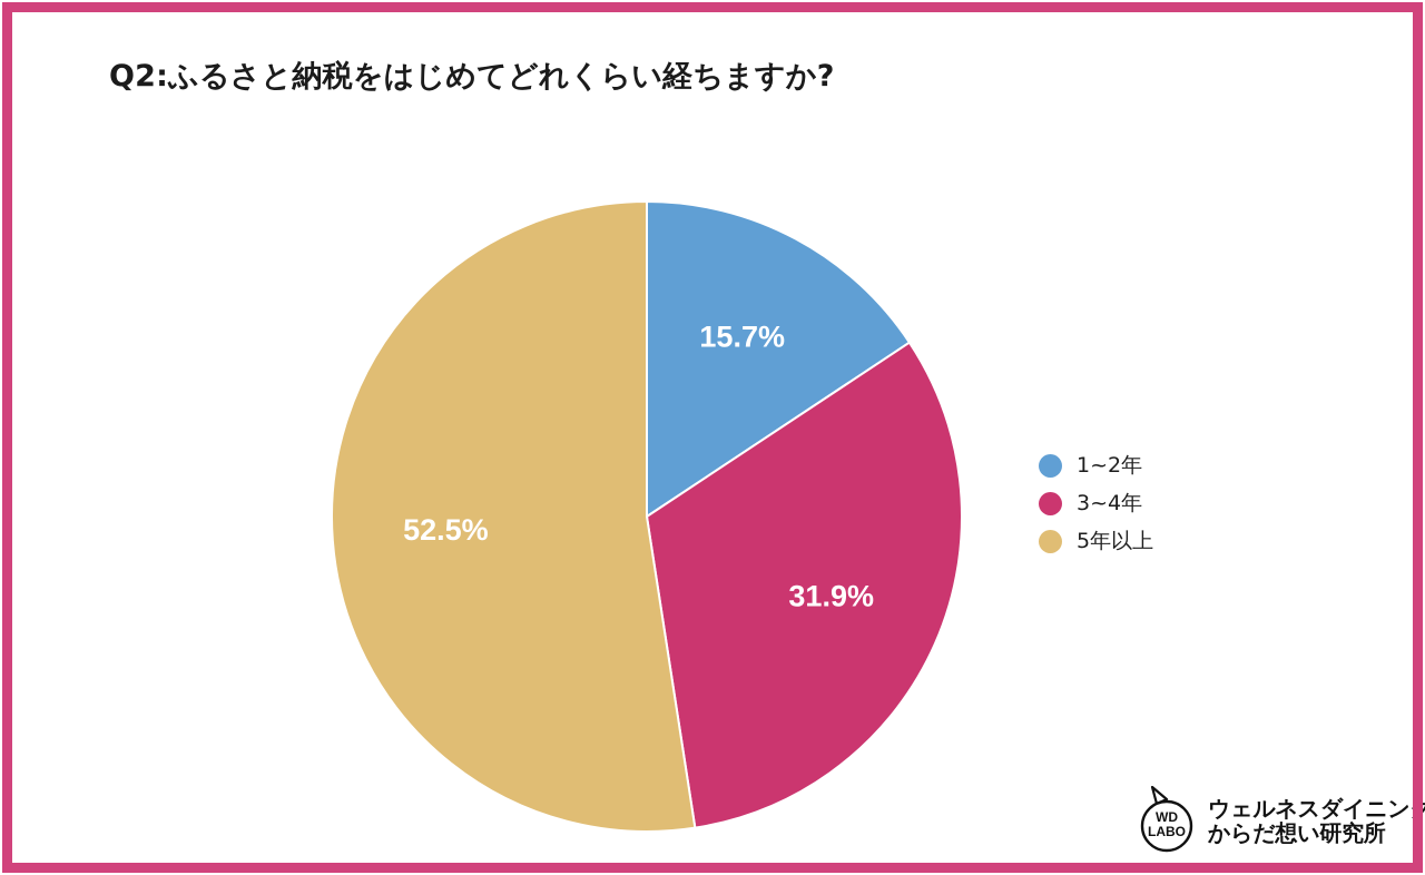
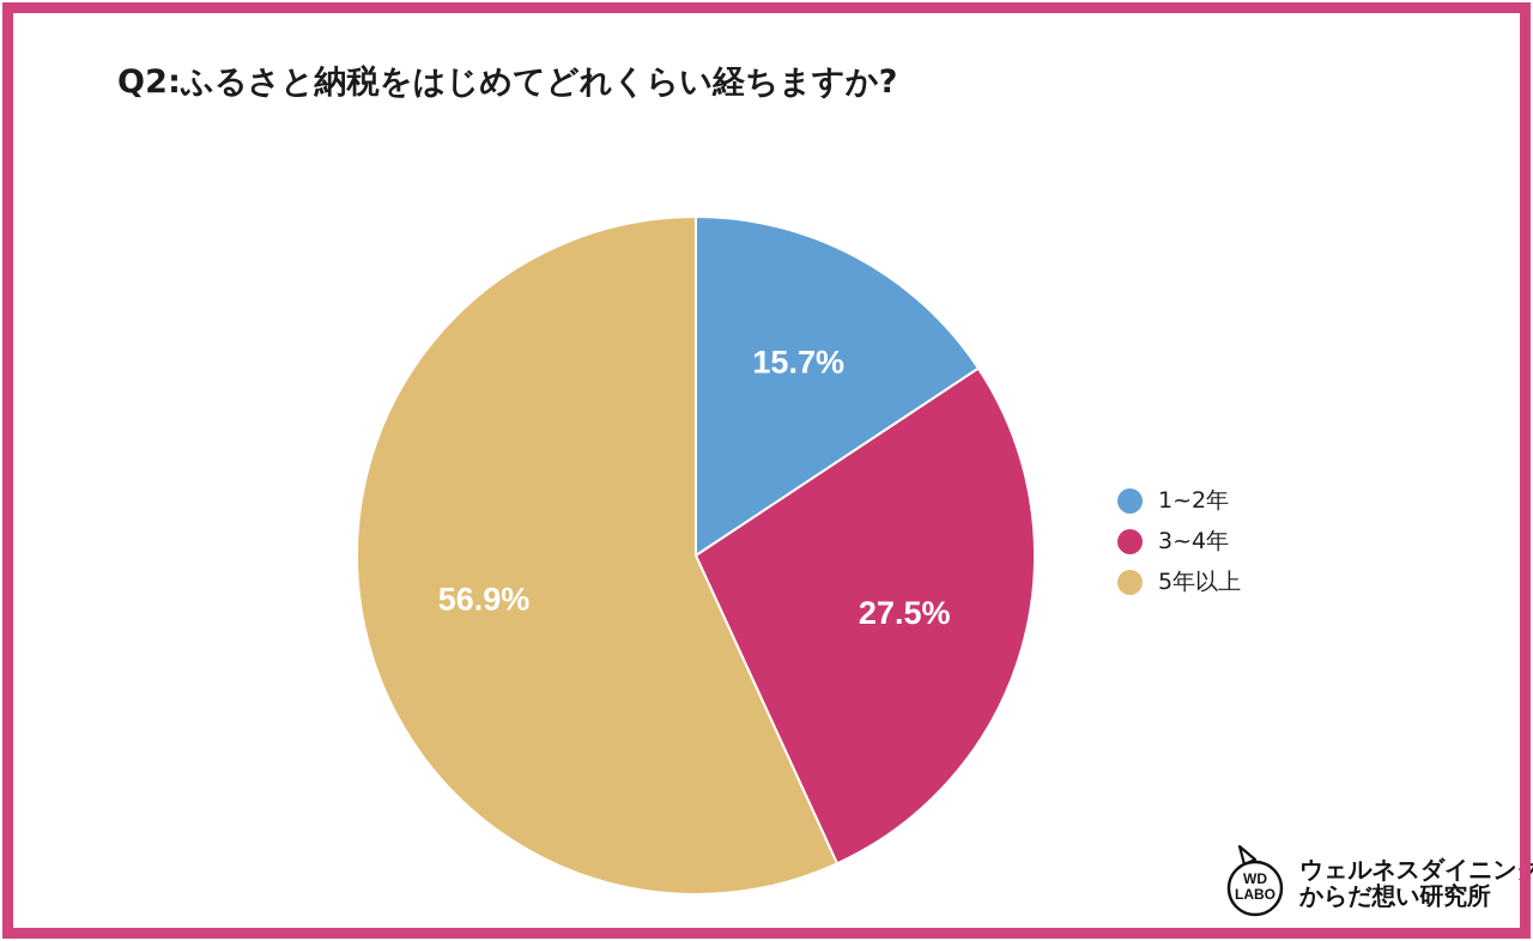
3~4年: 31.9% -> 27.5%
5年以上: 52.5% -> 56.9%
